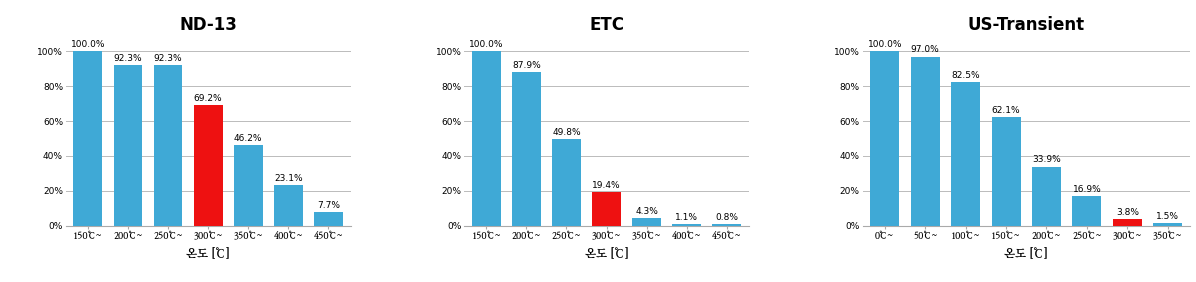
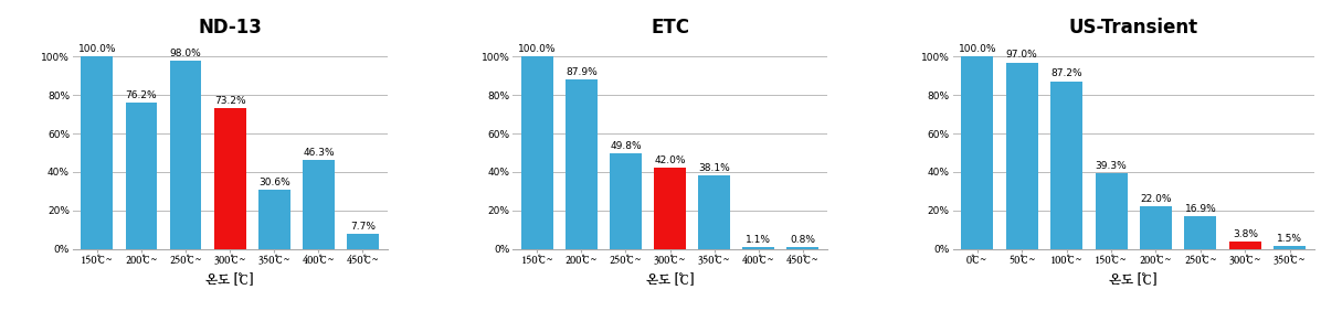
ND-13/200℃~: 92.3% -> 76.2%
ND-13/250℃~: 92.3% -> 98.0%
ND-13/300℃~: 69.2% -> 73.2%
ND-13/350℃~: 46.2% -> 30.6%
ND-13/400℃~: 23.1% -> 46.3%
ETC/300℃~: 19.4% -> 42.0%
ETC/350℃~: 4.3% -> 38.1%
US-Transient/100℃~: 82.5% -> 87.2%
US-Transient/150℃~: 62.1% -> 39.3%
US-Transient/200℃~: 33.9% -> 22.0%
